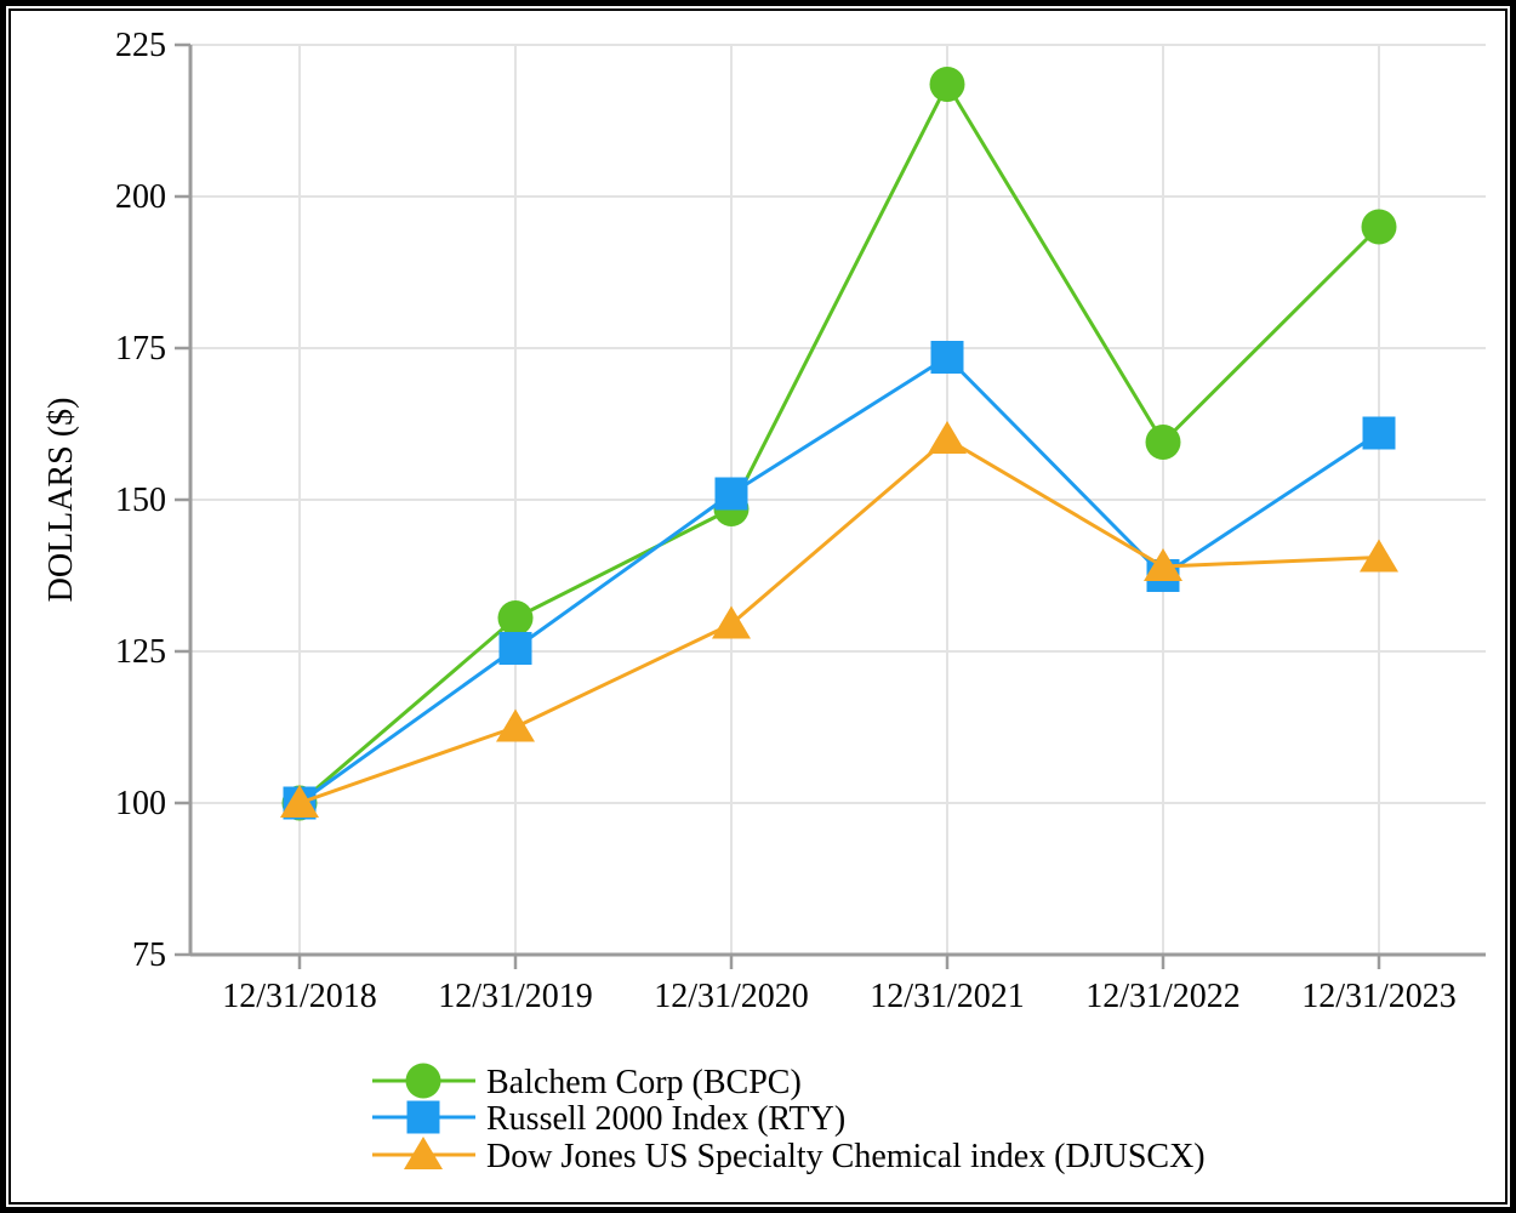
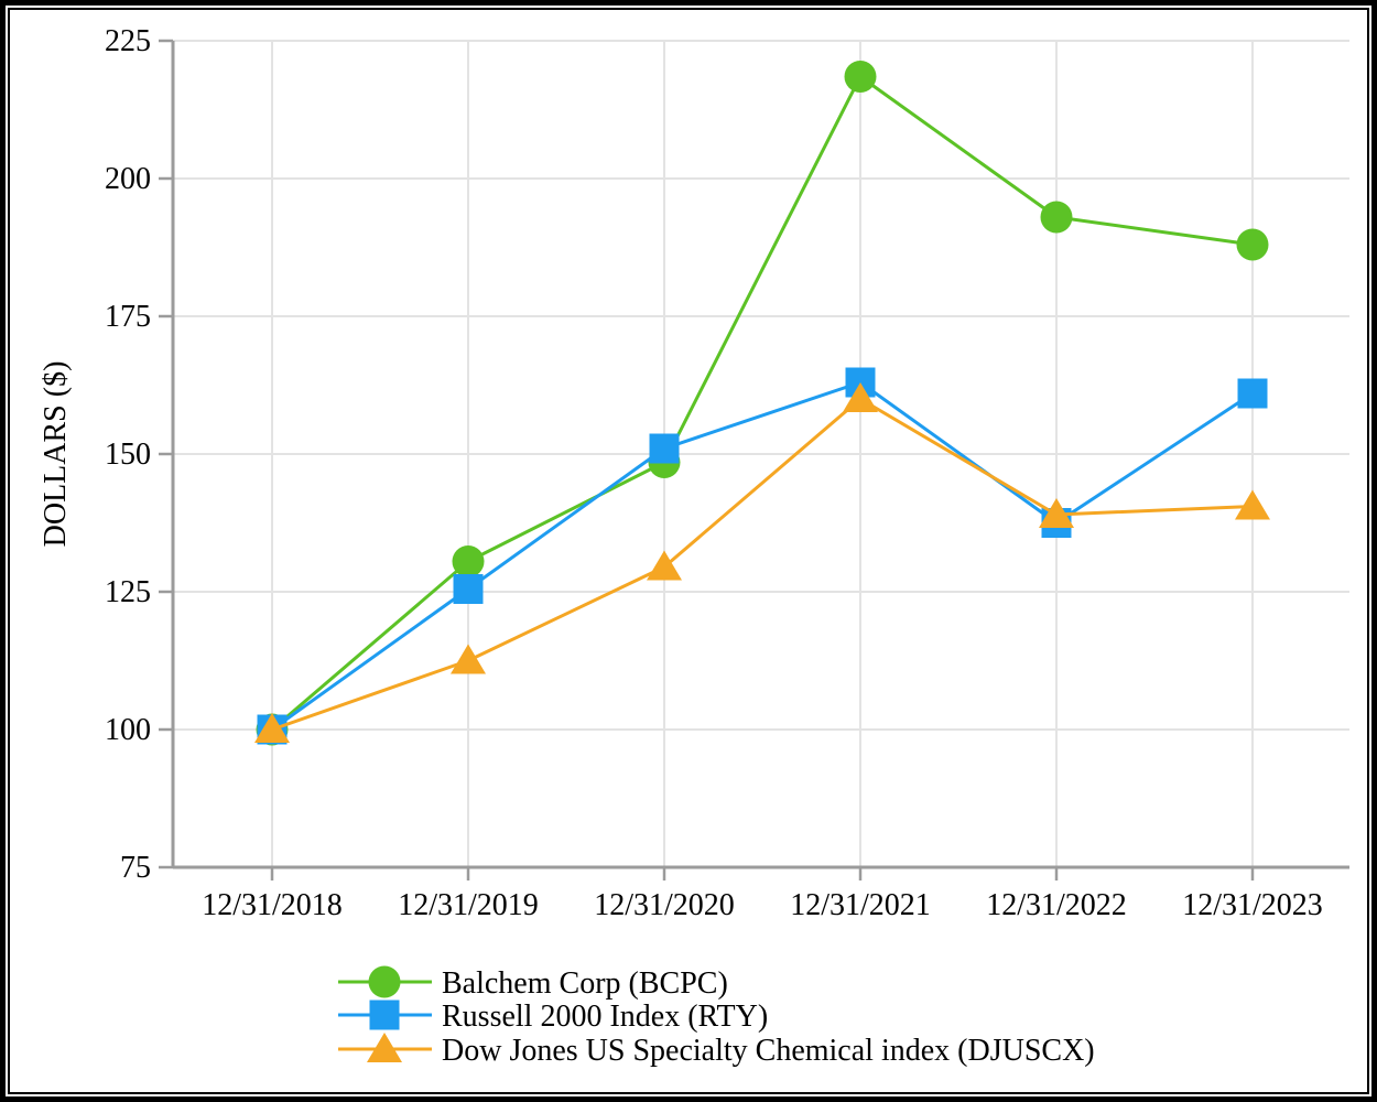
Russell 2000 Index (RTY)/12/31/2021: 174 -> 163
Balchem Corp (BCPC)/12/31/2022: 160 -> 193
Balchem Corp (BCPC)/12/31/2023: 195 -> 188
